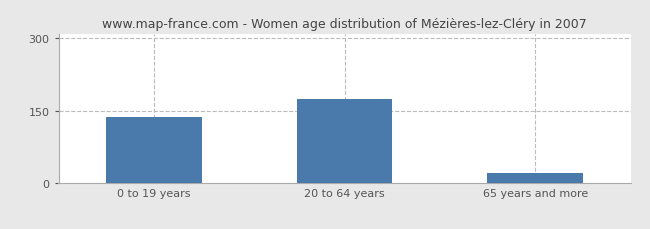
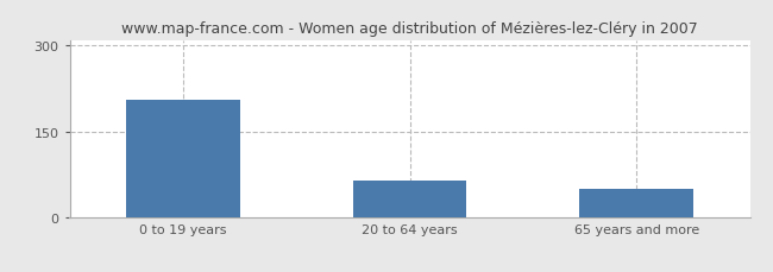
0 to 19 years: 136 -> 205
20 to 64 years: 175 -> 65
65 years and more: 20 -> 50
